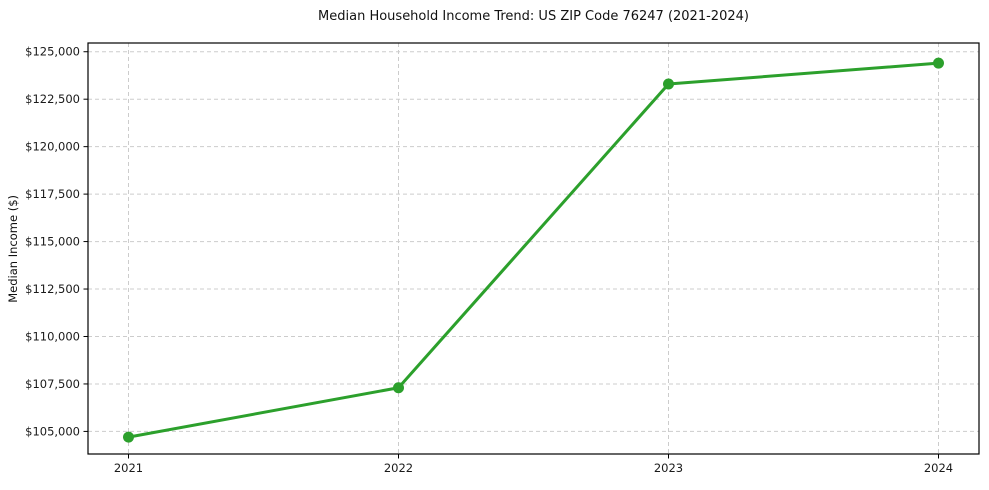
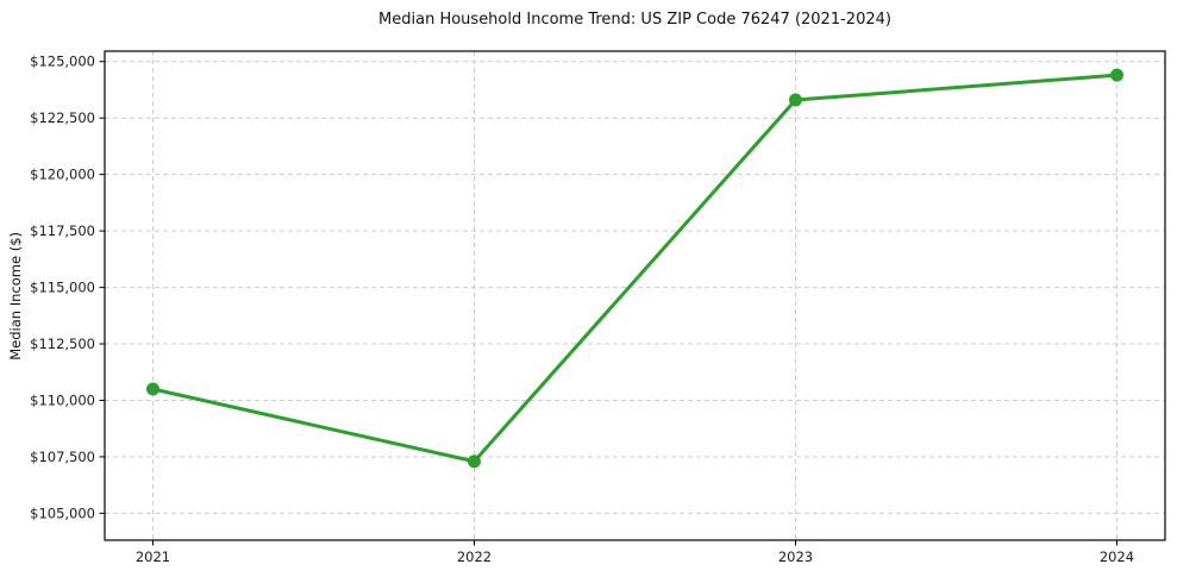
2021: $104700 -> $110500
